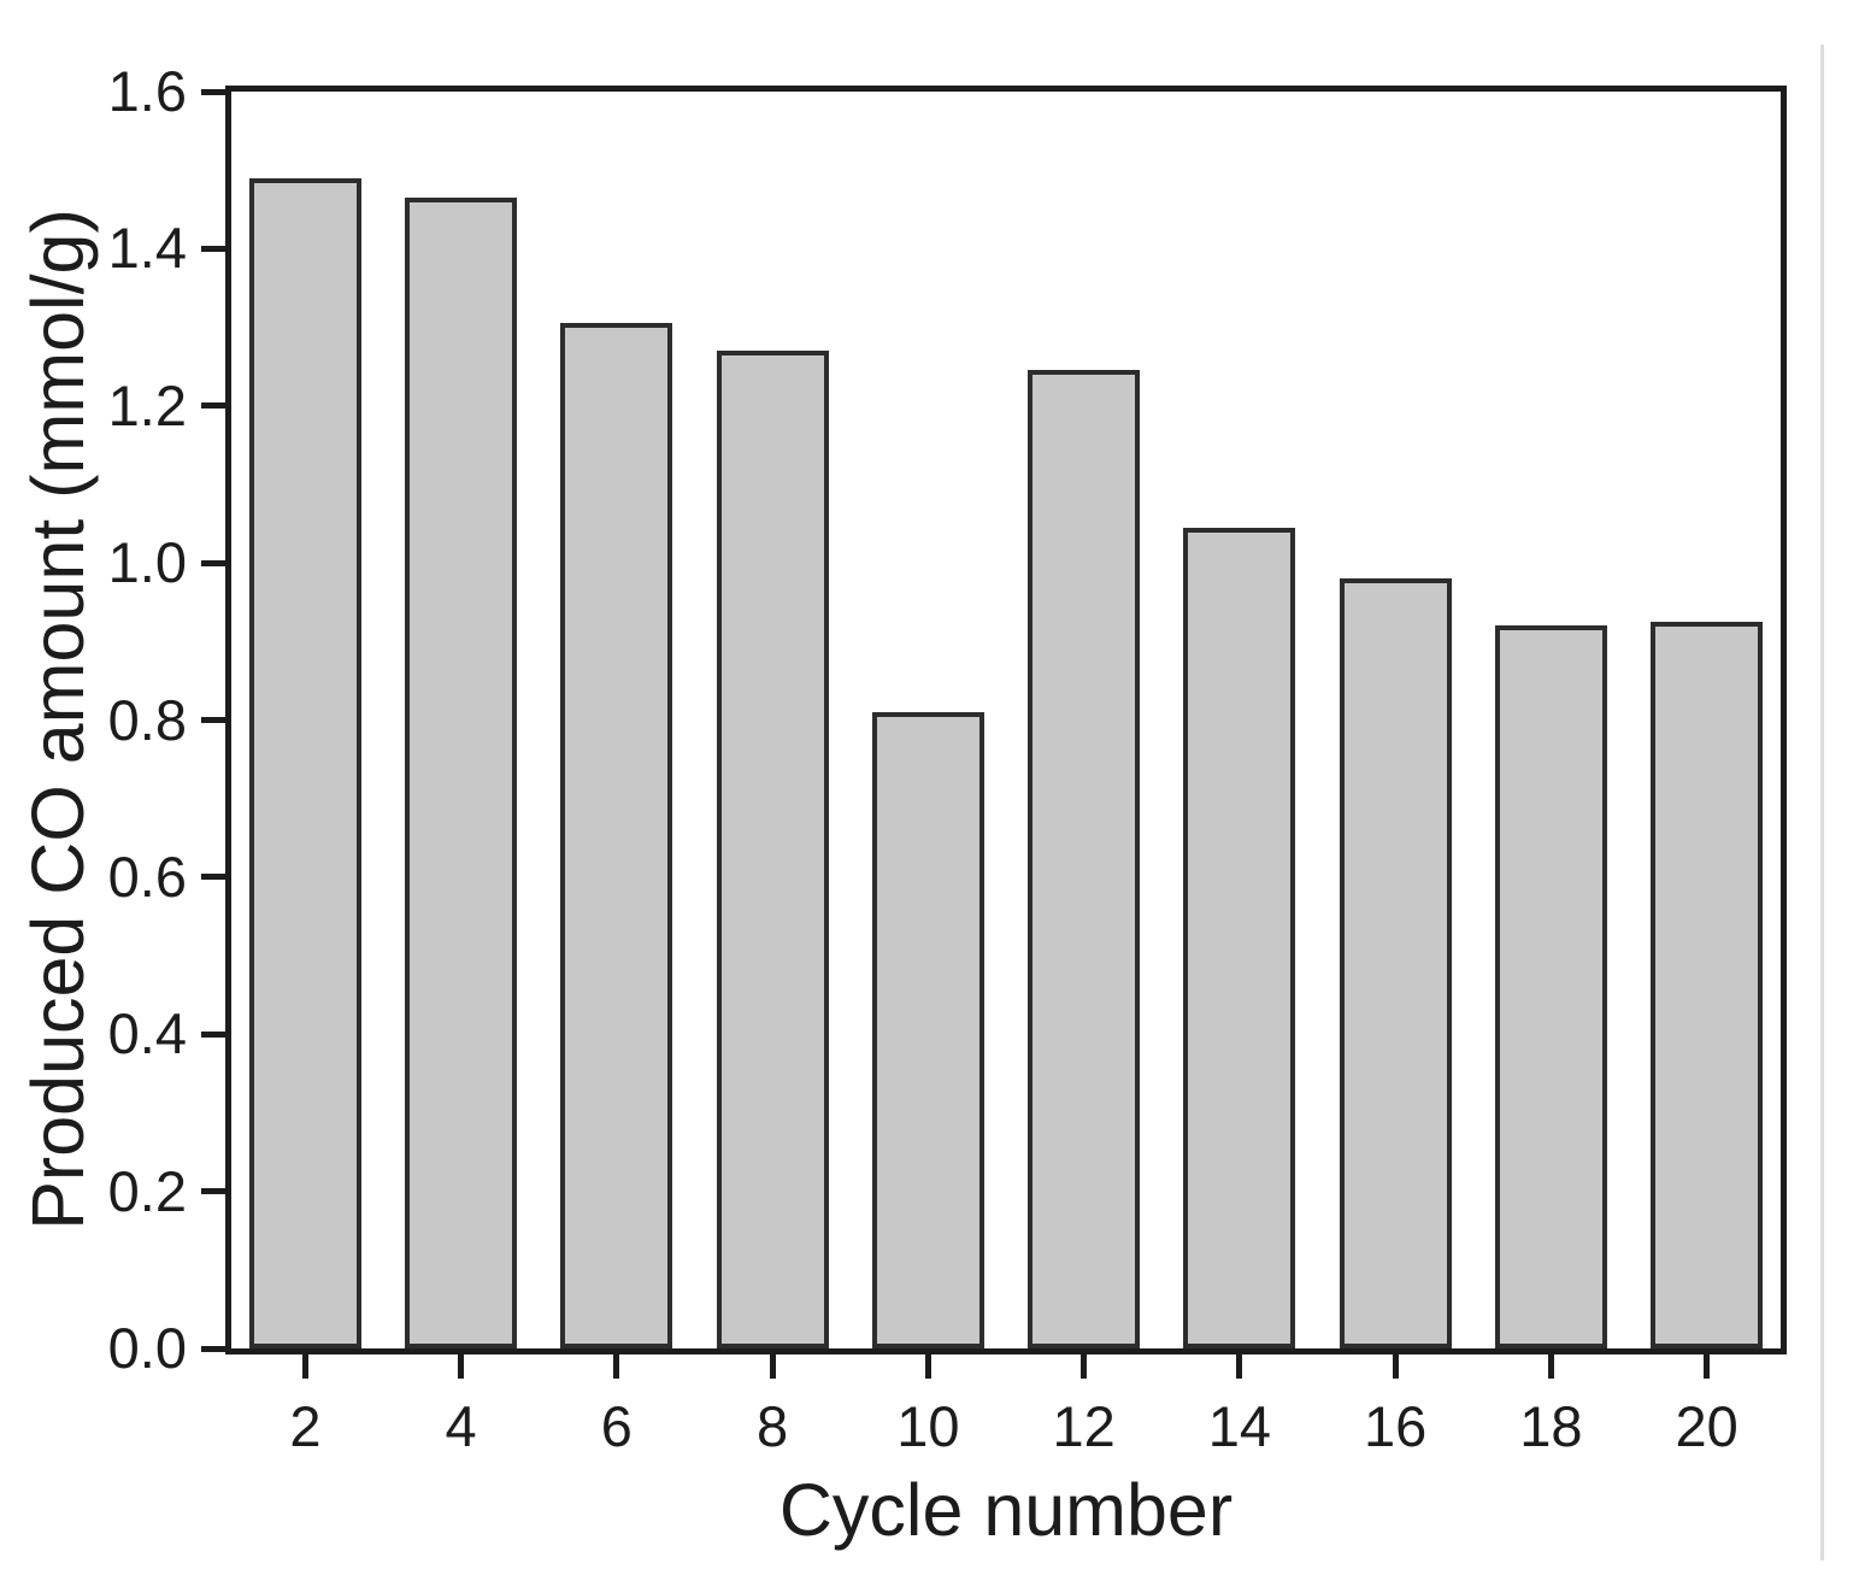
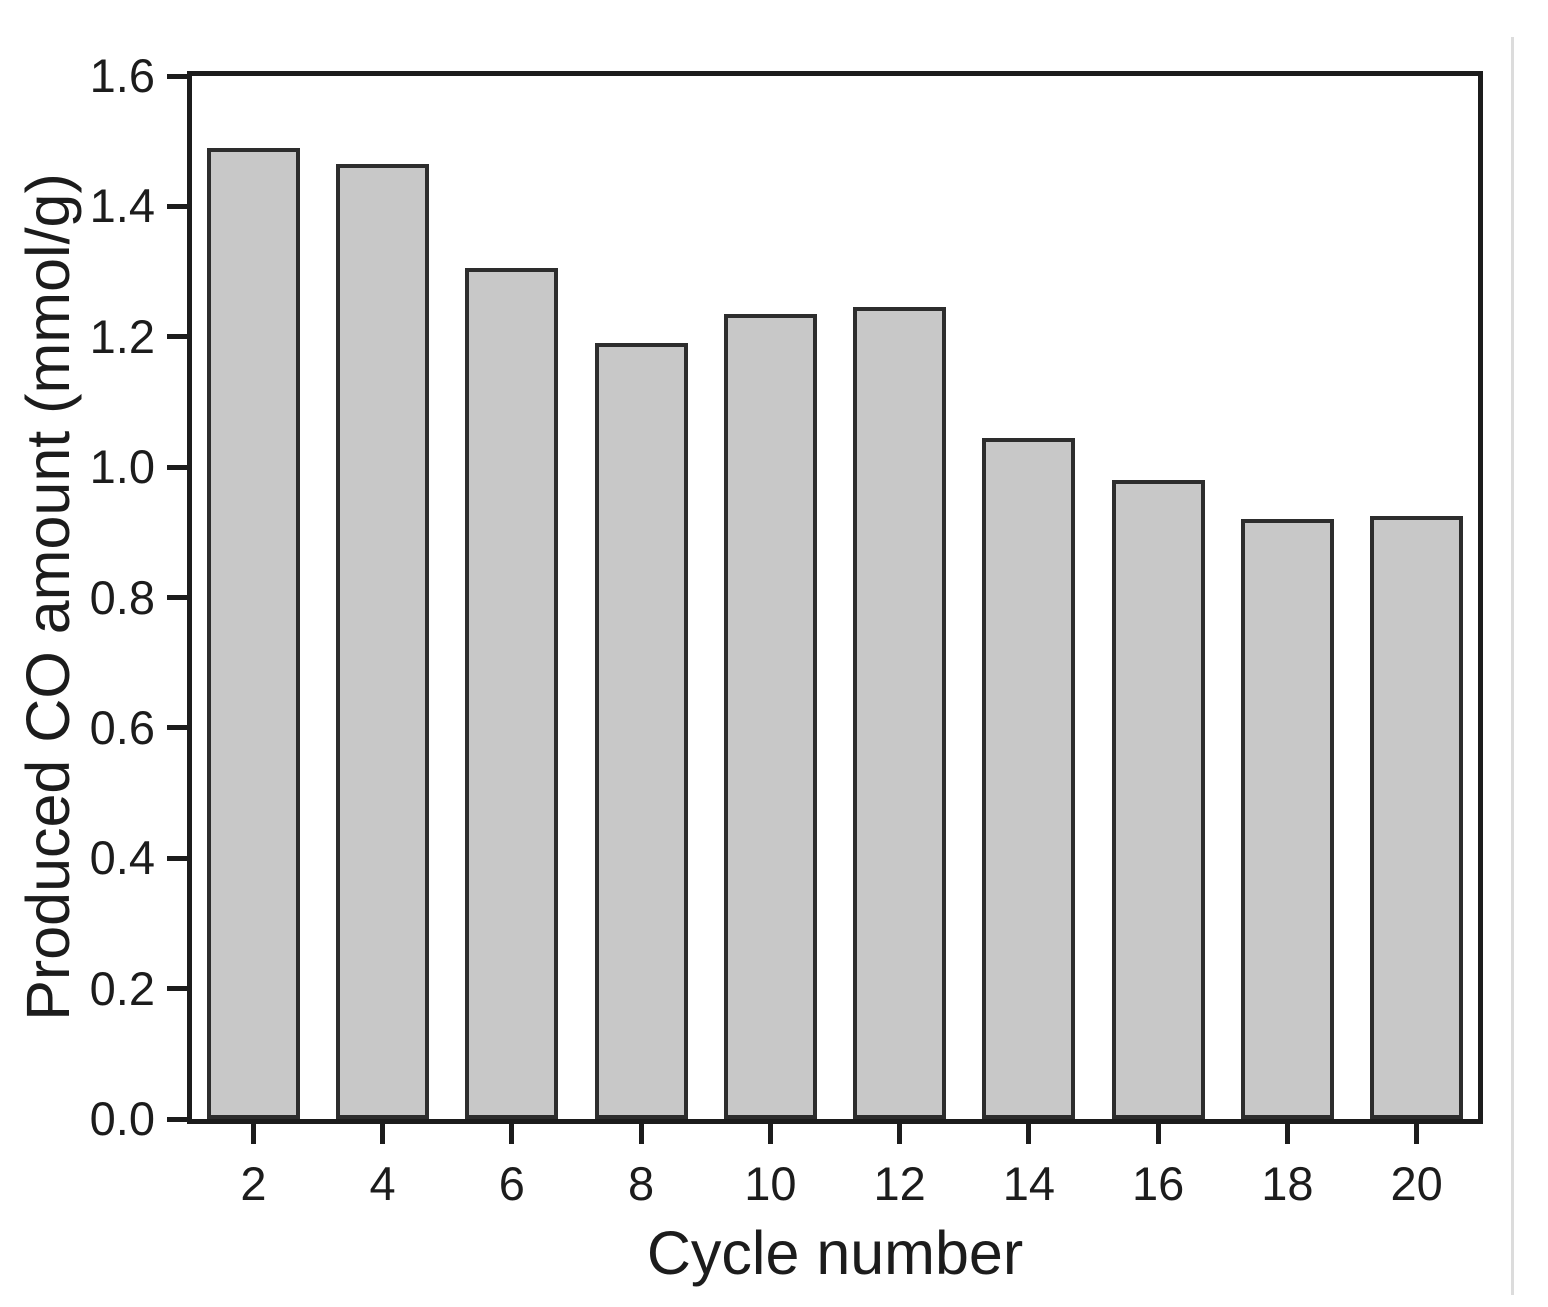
8: 1.27 -> 1.19
10: 0.81 -> 1.24
